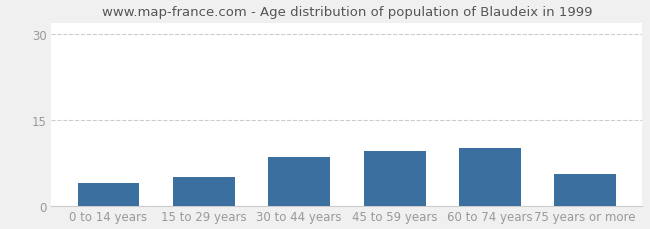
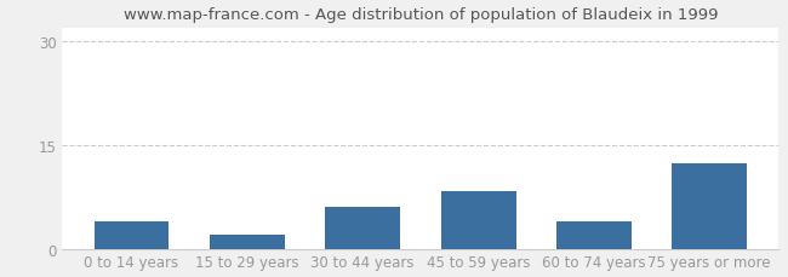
15 to 29 years: 5.0 -> 2.0
30 to 44 years: 8.5 -> 6.0
45 to 59 years: 9.5 -> 8.4
60 to 74 years: 10.0 -> 4.0
75 years or more: 5.5 -> 12.4
